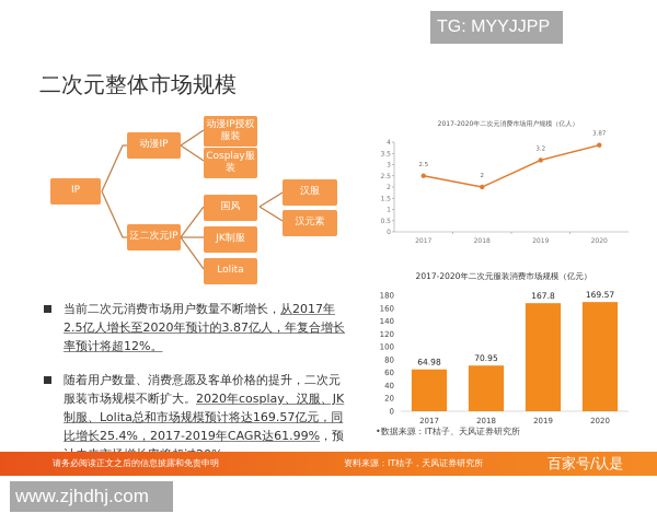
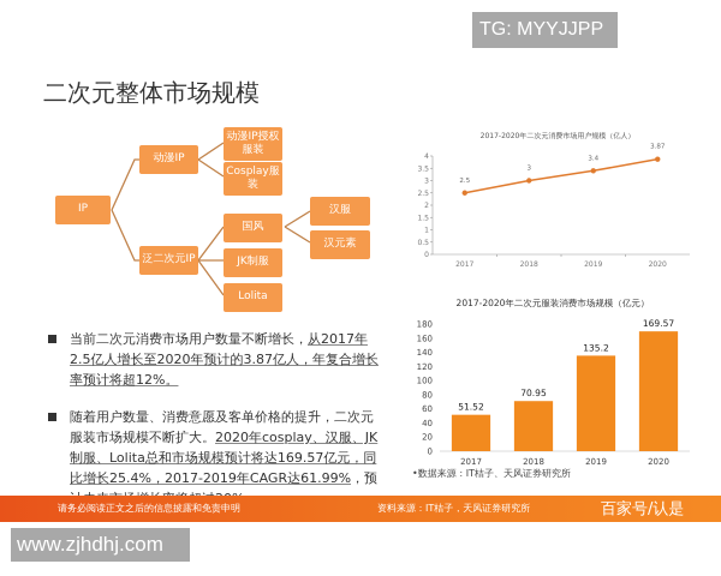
2017-2020年二次元消费市场用户规模（亿人）/2018: 2 -> 3
2017-2020年二次元消费市场用户规模（亿人）/2019: 3.2 -> 3.4
2017-2020年二次元服装消费市场规模（亿元）/2017: 64.98 -> 51.52
2017-2020年二次元服装消费市场规模（亿元）/2019: 167.8 -> 135.2
